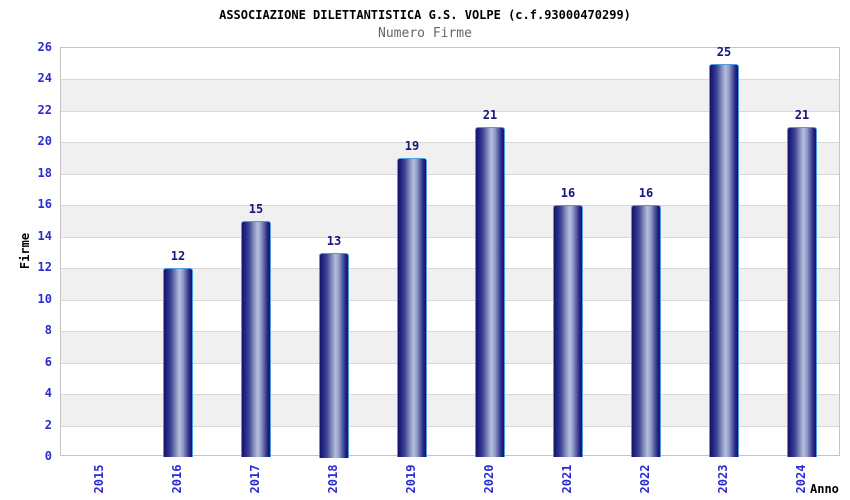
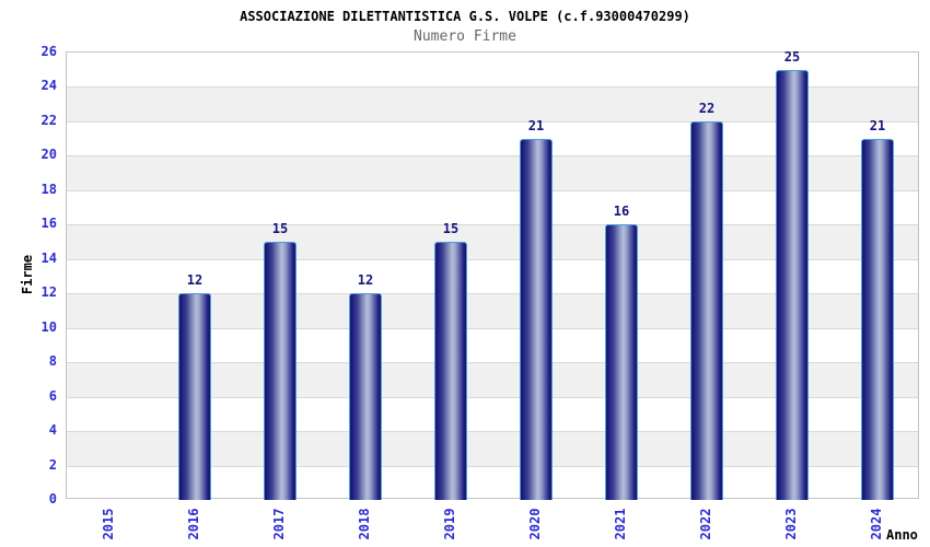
2018: 13 -> 12
2019: 19 -> 15
2022: 16 -> 22
